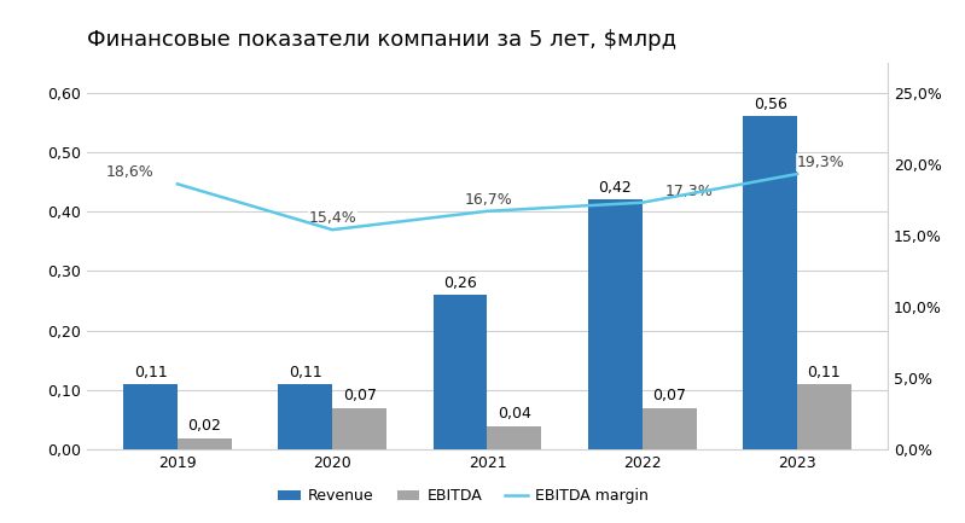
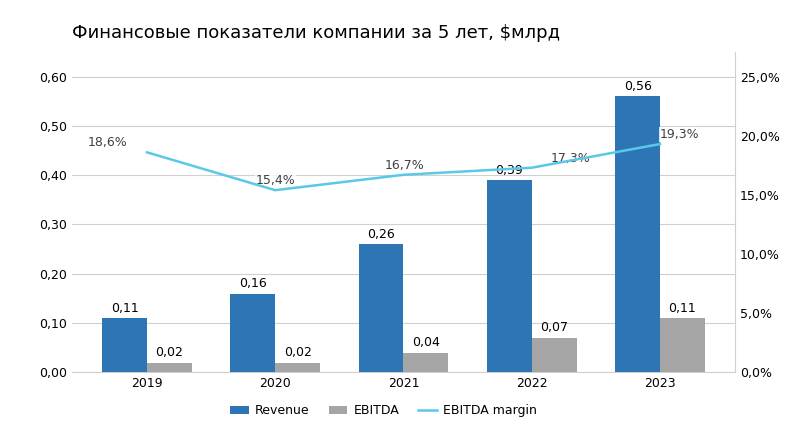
Revenue/2020: 0,11 -> 0,16
EBITDA/2020: 0,07 -> 0,02
Revenue/2022: 0,42 -> 0,39
